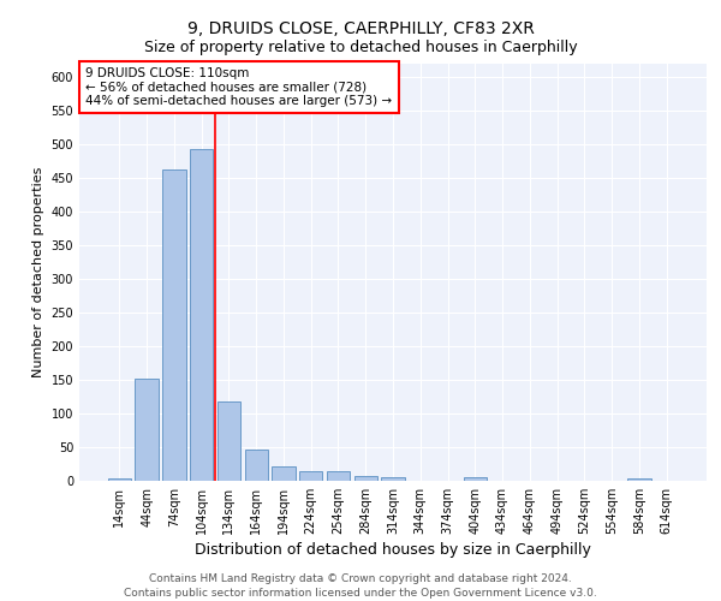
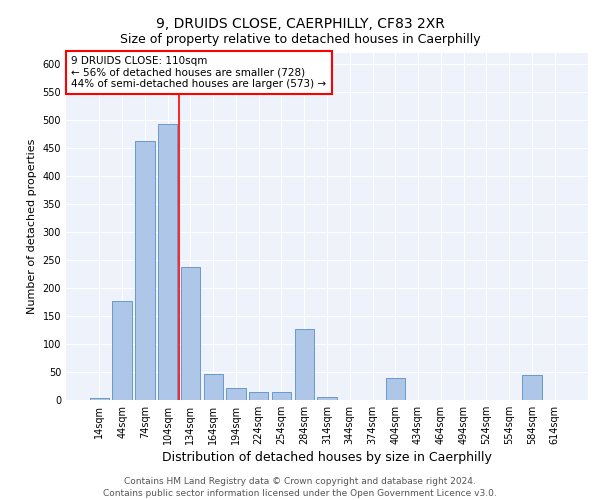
44sqm: 152 -> 176
134sqm: 117 -> 238
284sqm: 8 -> 126
404sqm: 5 -> 40
584sqm: 3 -> 44
